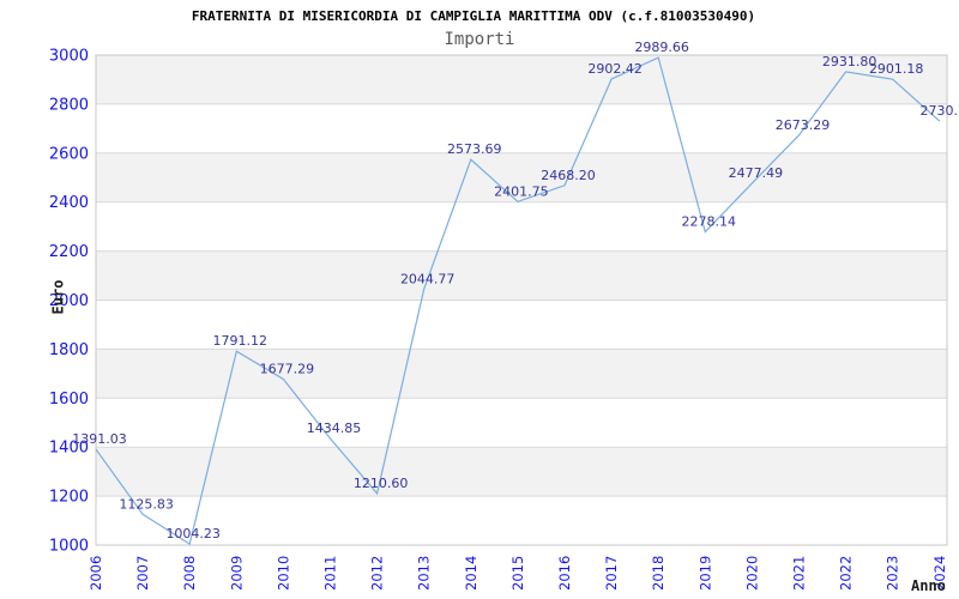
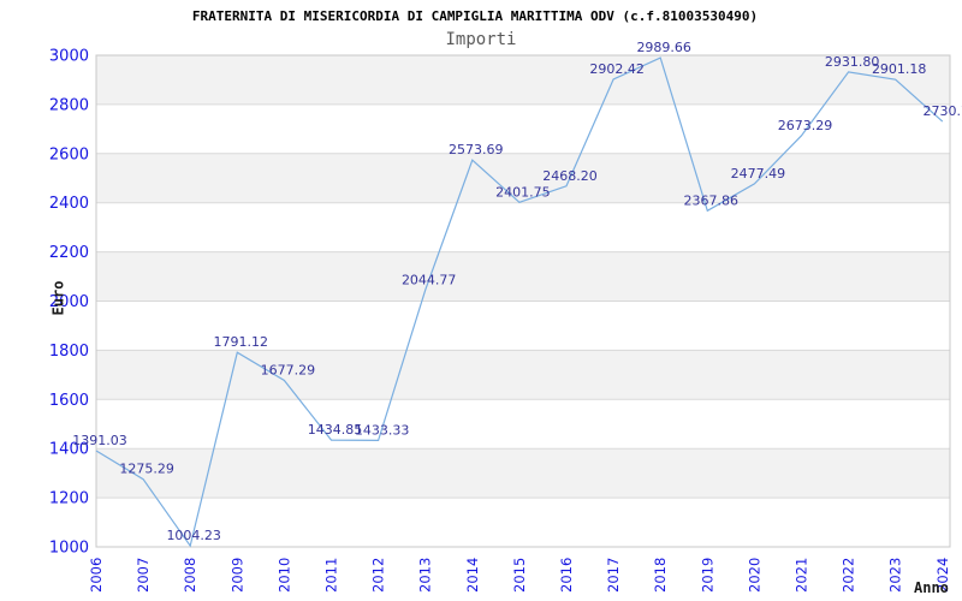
2007: 1125.83 -> 1275.29
2012: 1210.60 -> 1433.33
2019: 2278.14 -> 2367.86
